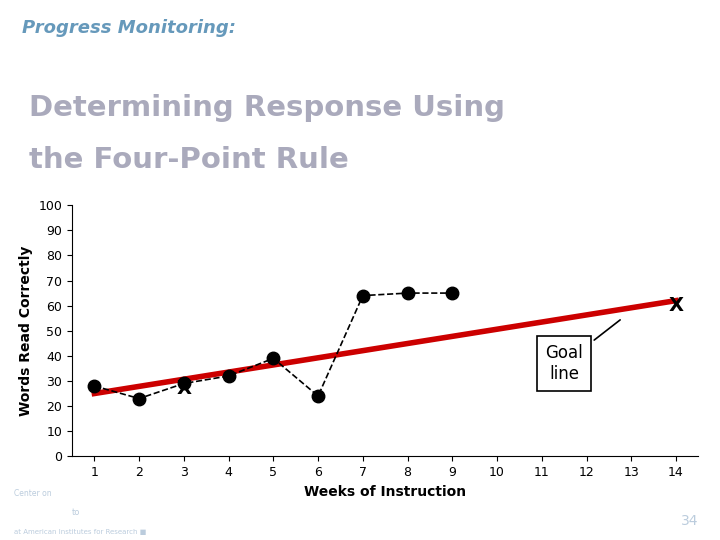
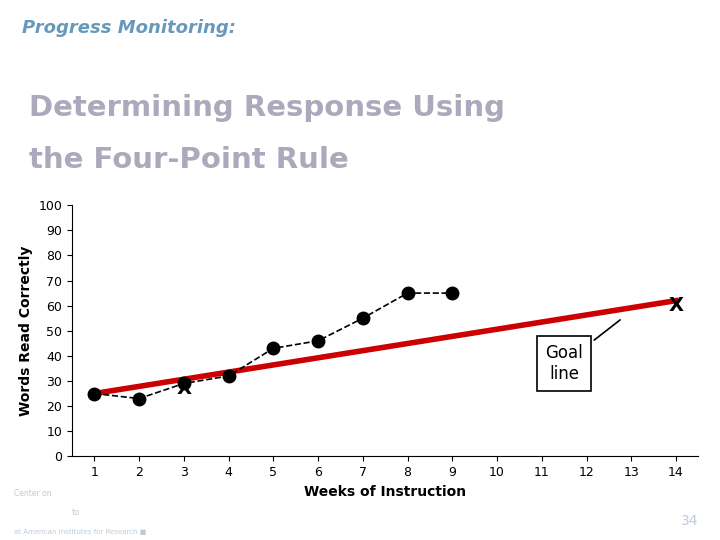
1: 28 -> 25
5: 39 -> 43
6: 24 -> 46
7: 64 -> 55
